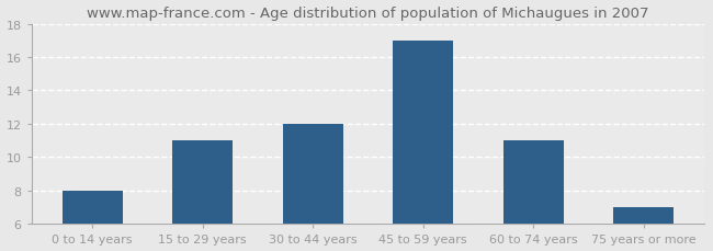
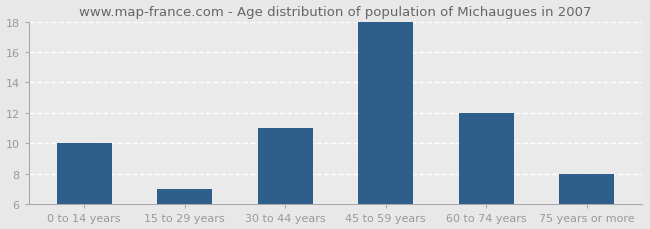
0 to 14 years: 8 -> 10
15 to 29 years: 11 -> 7
30 to 44 years: 12 -> 11
45 to 59 years: 17 -> 18
60 to 74 years: 11 -> 12
75 years or more: 7 -> 8
